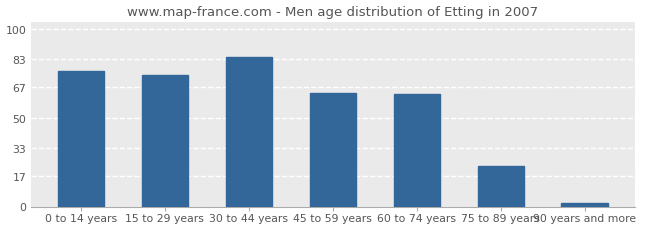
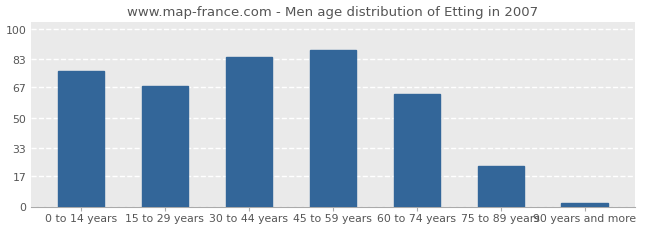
15 to 29 years: 74 -> 68
45 to 59 years: 64 -> 88
